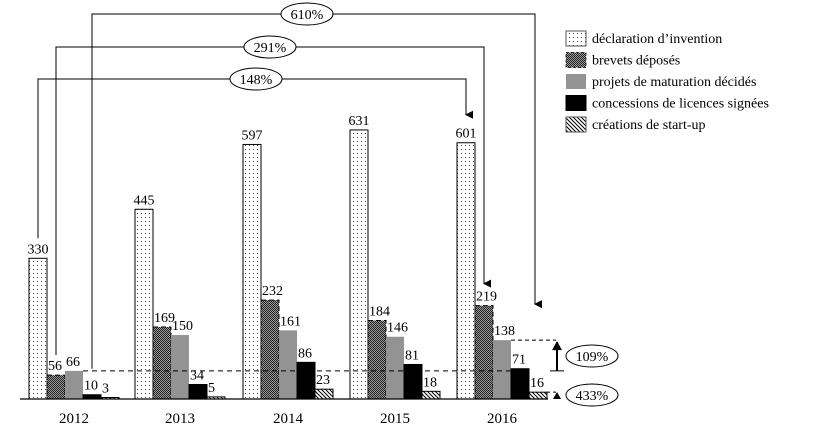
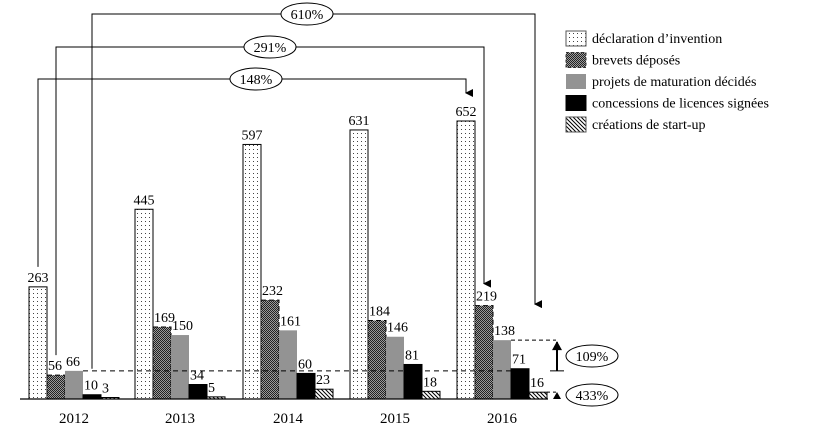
déclaration d’invention/2012: 330 -> 263
concessions de licences signées/2014: 86 -> 60
déclaration d’invention/2016: 601 -> 652
